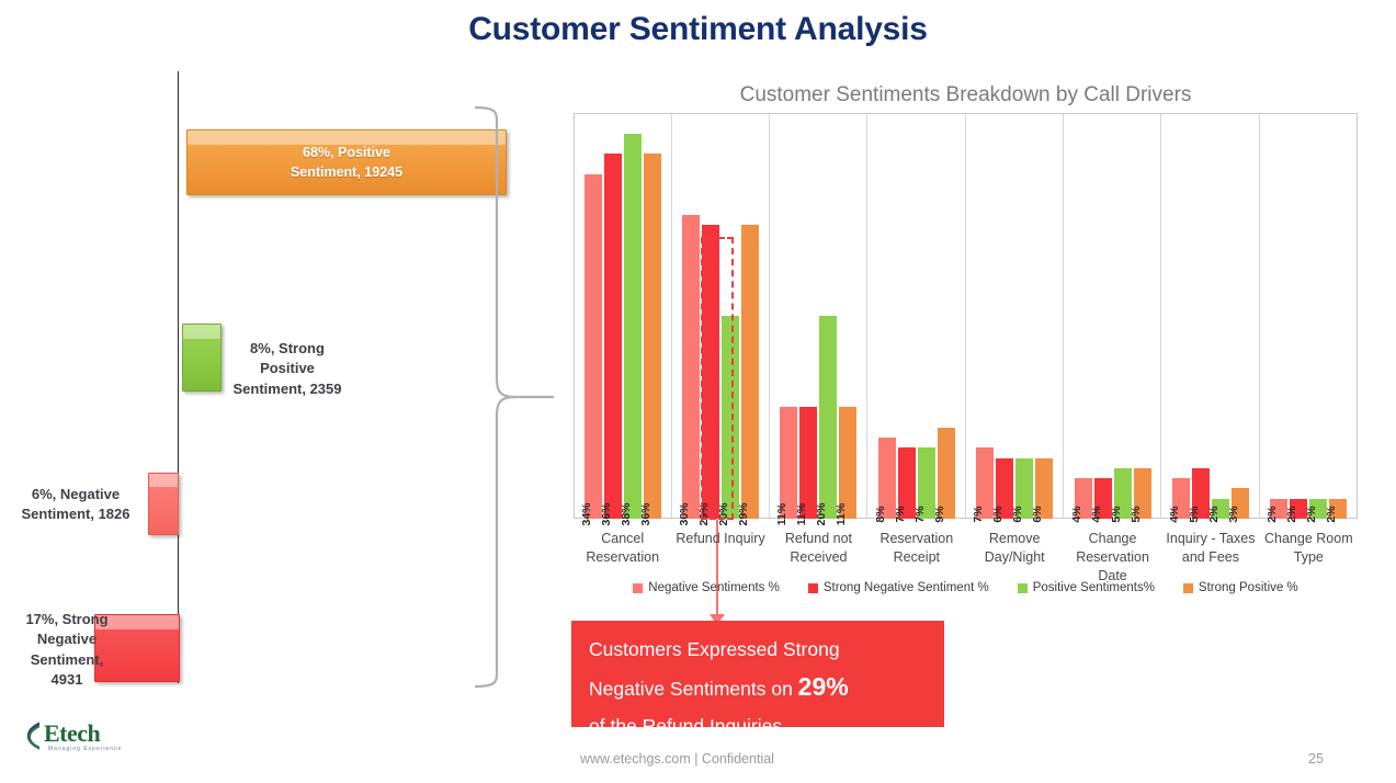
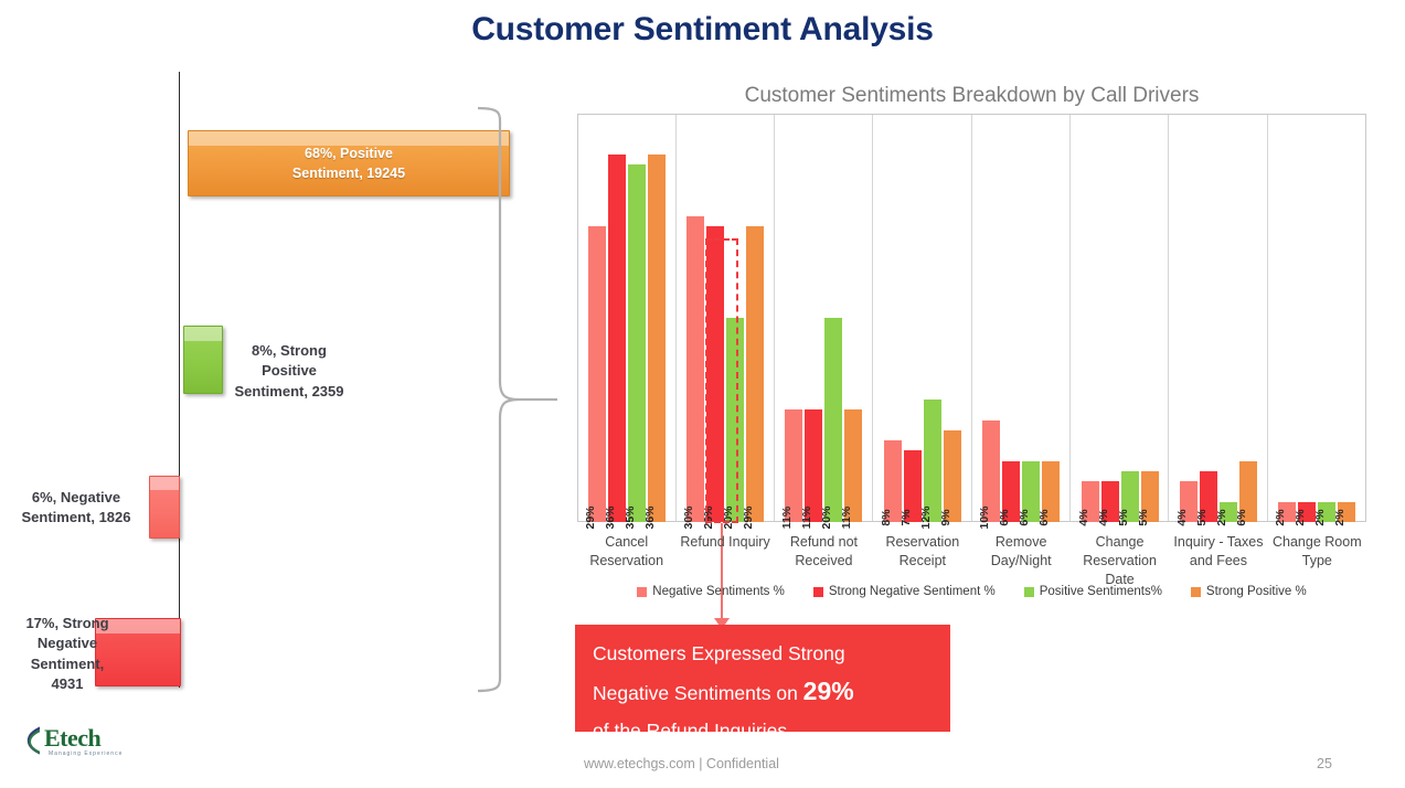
Negative Sentiments %/Cancel Reservation: 34% -> 29%
Positive Sentiments%/Cancel Reservation: 38% -> 35%
Positive Sentiments%/Reservation Receipt: 7% -> 12%
Negative Sentiments %/Remove Day/Night: 7% -> 10%
Strong Positive %/Inquiry - Taxes and Fees: 3% -> 6%
